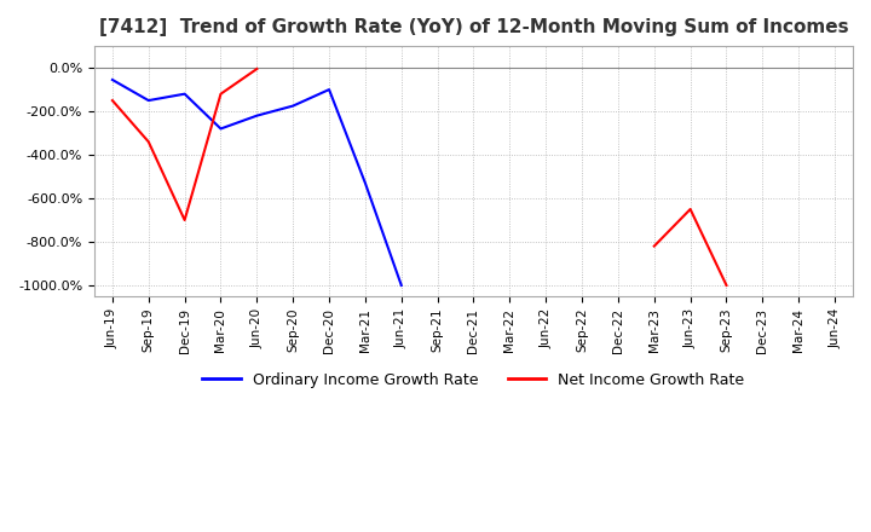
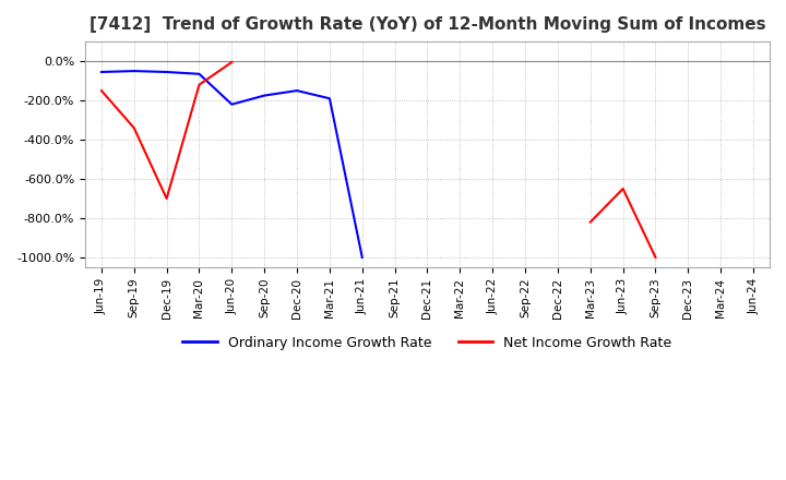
Ordinary Income Growth Rate/Sep-19: -150% -> -50%
Ordinary Income Growth Rate/Dec-19: -120% -> -60%
Ordinary Income Growth Rate/Mar-20: -280% -> -60%
Ordinary Income Growth Rate/Dec-20: -100% -> -150%
Ordinary Income Growth Rate/Mar-21: -530% -> -190%
